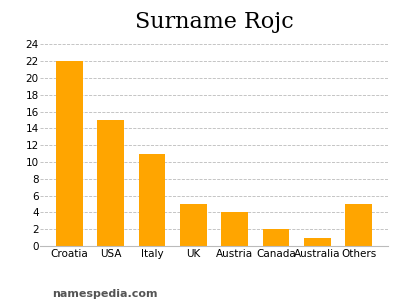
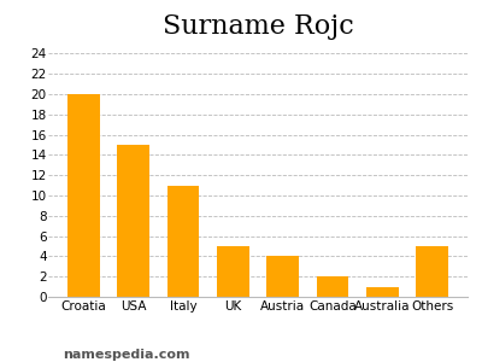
Croatia: 22 -> 20
